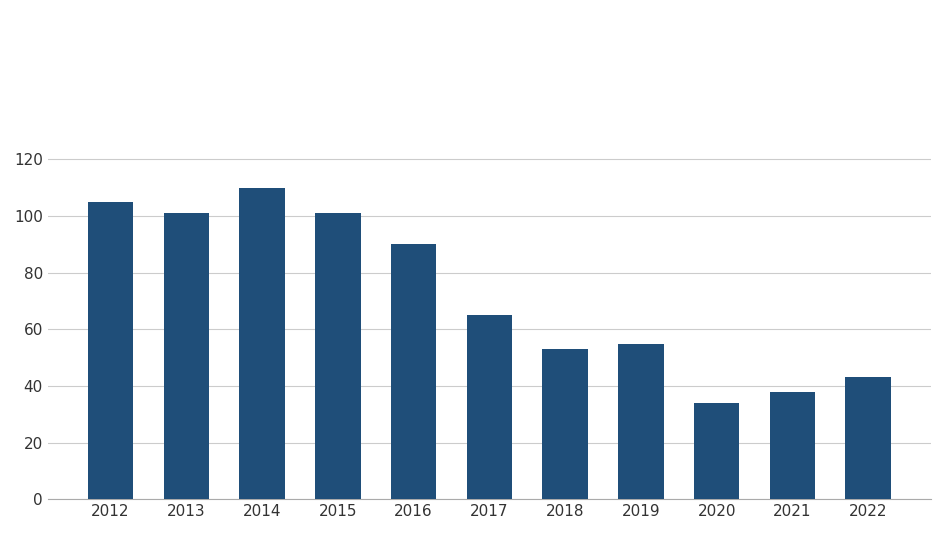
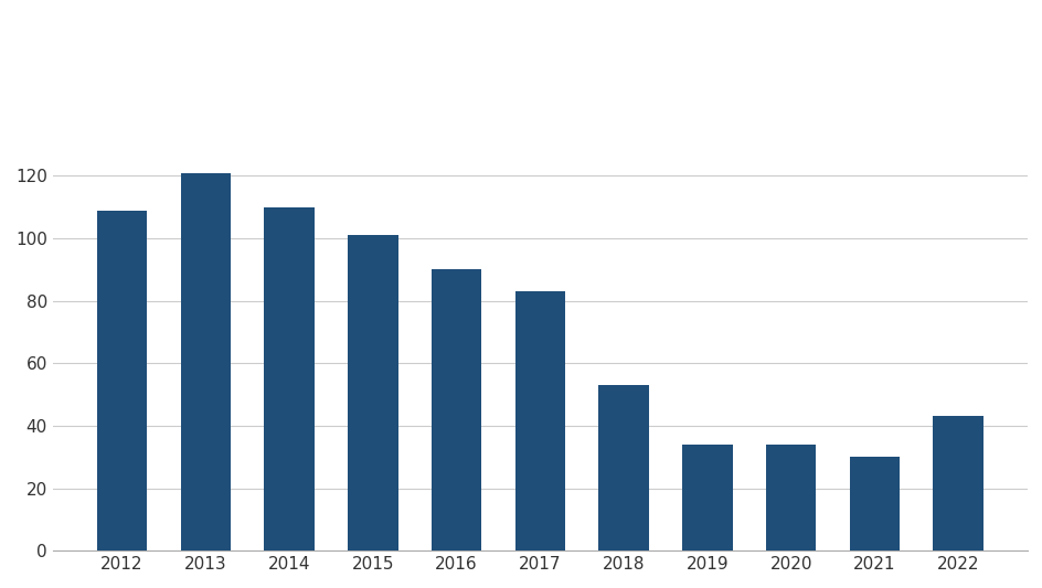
2012: 105 -> 109
2013: 101 -> 121
2017: 65 -> 83
2019: 55 -> 34
2021: 38 -> 30
